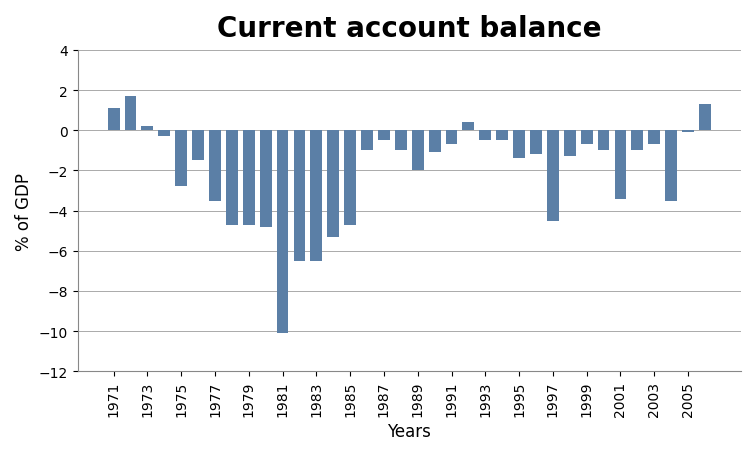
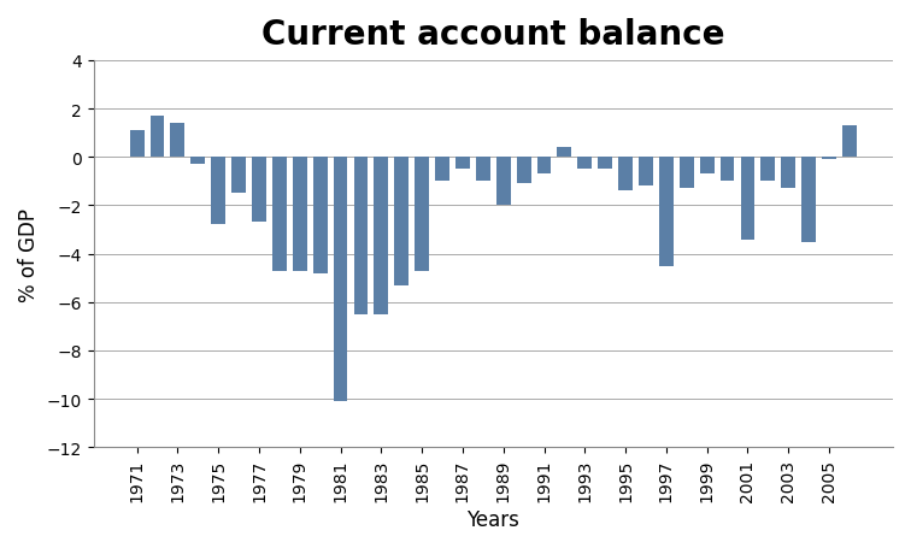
1973: 0.2 -> 1.4
1977: -3.5 -> -2.7
2003: -0.7 -> -1.3
